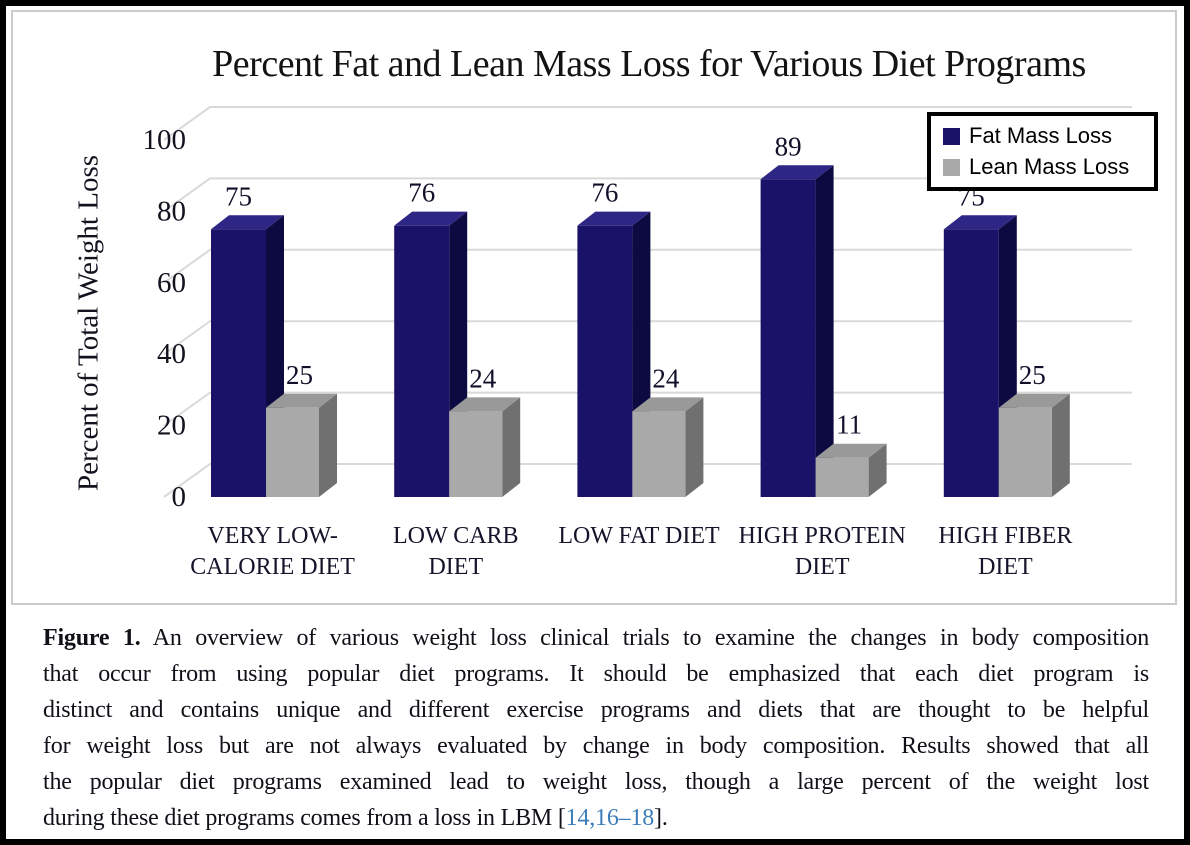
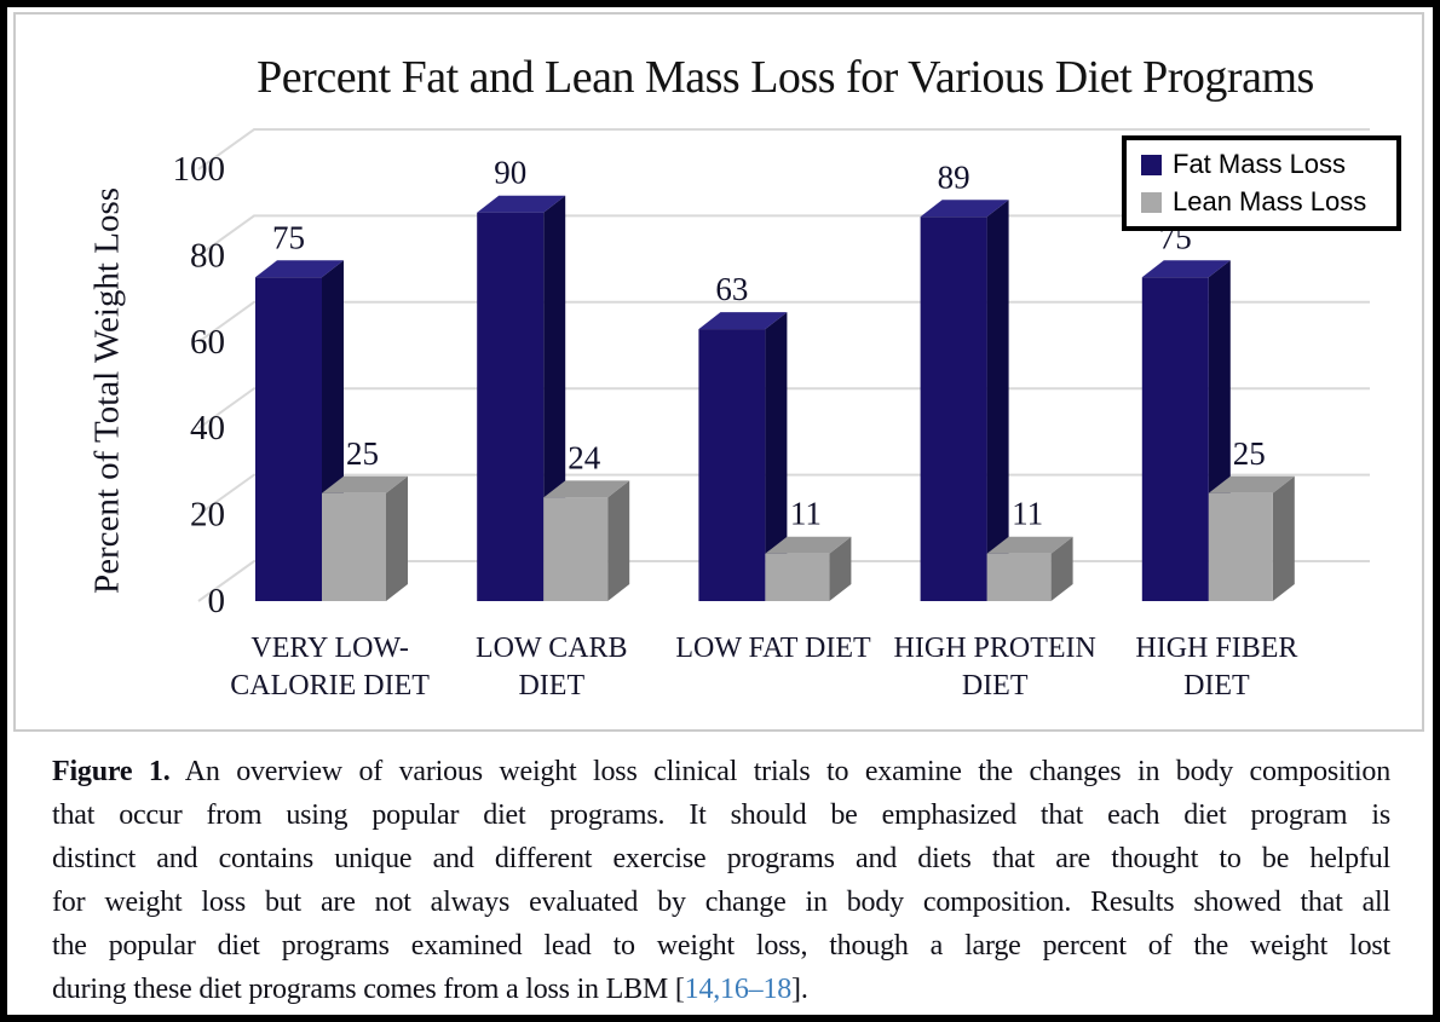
Fat Mass Loss/LOW CARB DIET: 76 -> 90
Fat Mass Loss/LOW FAT DIET: 76 -> 63
Lean Mass Loss/LOW FAT DIET: 24 -> 11
